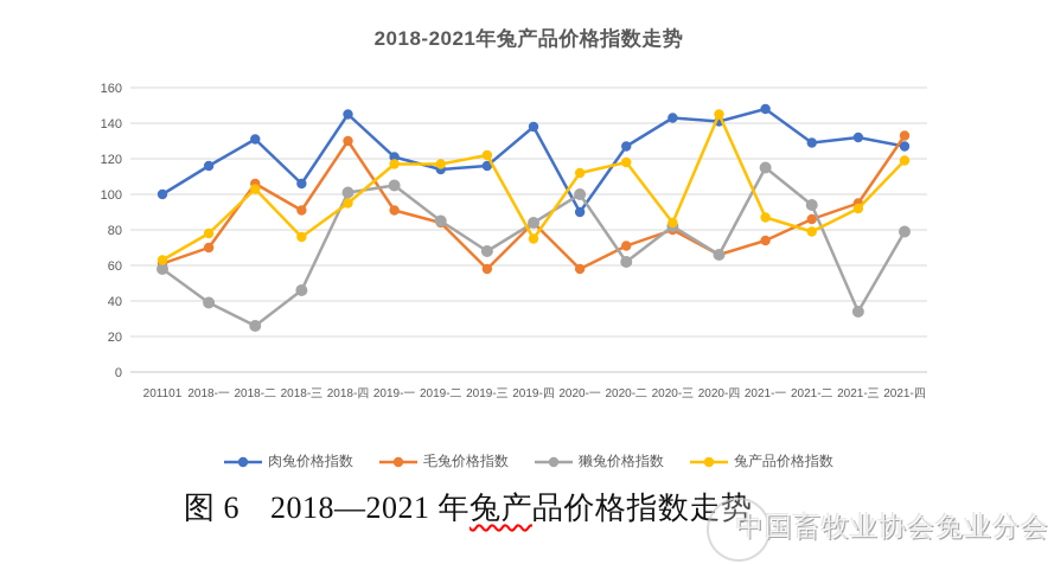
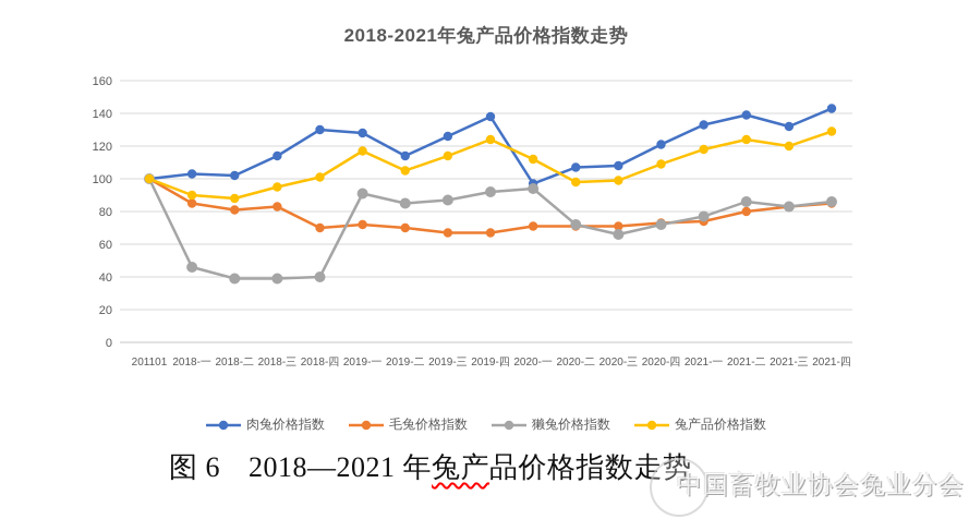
毛兔价格指数/201101: 61 -> 100
獭兔价格指数/201101: 58 -> 100
兔产品价格指数/201101: 63 -> 100
肉兔价格指数/2018-一: 116 -> 103
毛兔价格指数/2018-一: 70 -> 85
獭兔价格指数/2018-一: 39 -> 46
兔产品价格指数/2018-一: 78 -> 90
肉兔价格指数/2018-二: 131 -> 102
毛兔价格指数/2018-二: 106 -> 81
獭兔价格指数/2018-二: 26 -> 39
兔产品价格指数/2018-二: 103 -> 88
肉兔价格指数/2018-三: 106 -> 114
毛兔价格指数/2018-三: 91 -> 83
獭兔价格指数/2018-三: 46 -> 39
兔产品价格指数/2018-三: 76 -> 95
肉兔价格指数/2018-四: 145 -> 130
毛兔价格指数/2018-四: 130 -> 70
獭兔价格指数/2018-四: 101 -> 40
兔产品价格指数/2018-四: 95 -> 101
肉兔价格指数/2019-一: 121 -> 128
毛兔价格指数/2019-一: 91 -> 72
獭兔价格指数/2019-一: 105 -> 91
毛兔价格指数/2019-二: 84 -> 70
兔产品价格指数/2019-二: 117 -> 105
肉兔价格指数/2019-三: 116 -> 126
毛兔价格指数/2019-三: 58 -> 67
獭兔价格指数/2019-三: 68 -> 87
兔产品价格指数/2019-三: 122 -> 114
毛兔价格指数/2019-四: 84 -> 67
獭兔价格指数/2019-四: 84 -> 92
兔产品价格指数/2019-四: 75 -> 124
肉兔价格指数/2020-一: 90 -> 97
毛兔价格指数/2020-一: 58 -> 71
獭兔价格指数/2020-一: 100 -> 94
肉兔价格指数/2020-二: 127 -> 107
獭兔价格指数/2020-二: 62 -> 72
兔产品价格指数/2020-二: 118 -> 98
肉兔价格指数/2020-三: 143 -> 108
毛兔价格指数/2020-三: 80 -> 71
獭兔价格指数/2020-三: 82 -> 66
兔产品价格指数/2020-三: 84 -> 99
肉兔价格指数/2020-四: 141 -> 121
毛兔价格指数/2020-四: 66 -> 73
獭兔价格指数/2020-四: 66 -> 72
兔产品价格指数/2020-四: 145 -> 109
肉兔价格指数/2021-一: 148 -> 133
獭兔价格指数/2021-一: 115 -> 77
兔产品价格指数/2021-一: 87 -> 118
肉兔价格指数/2021-二: 129 -> 139
毛兔价格指数/2021-二: 86 -> 80
獭兔价格指数/2021-二: 94 -> 86
兔产品价格指数/2021-二: 79 -> 124
毛兔价格指数/2021-三: 95 -> 83
獭兔价格指数/2021-三: 34 -> 83
兔产品价格指数/2021-三: 92 -> 120
肉兔价格指数/2021-四: 127 -> 143
毛兔价格指数/2021-四: 133 -> 85
獭兔价格指数/2021-四: 79 -> 86
兔产品价格指数/2021-四: 119 -> 129
